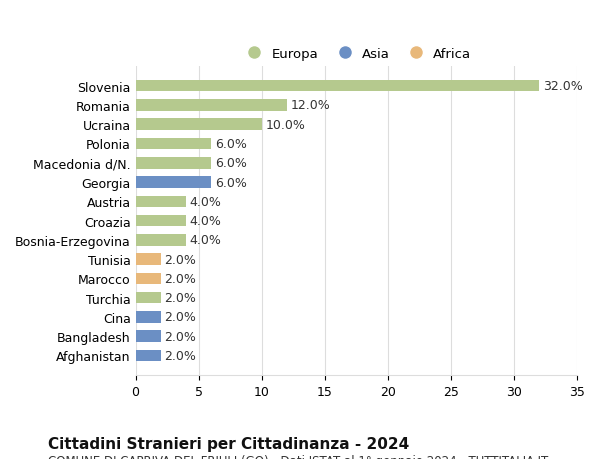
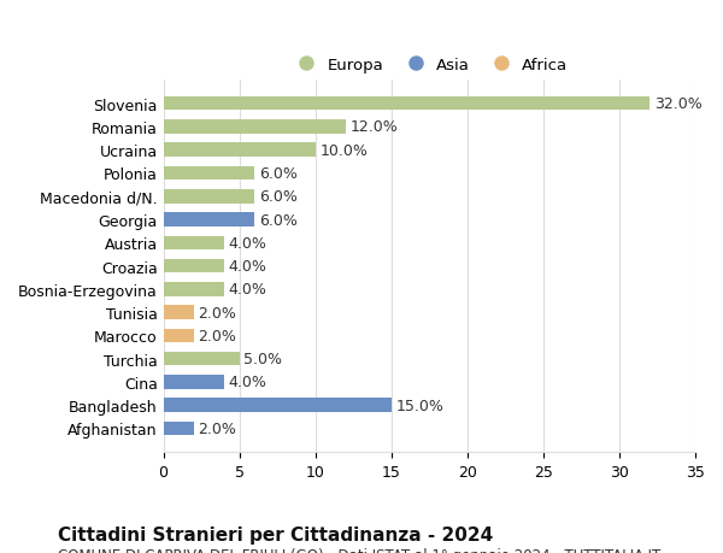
Turchia: 2.0% -> 5.0%
Cina: 2.0% -> 4.0%
Bangladesh: 2.0% -> 15.0%
